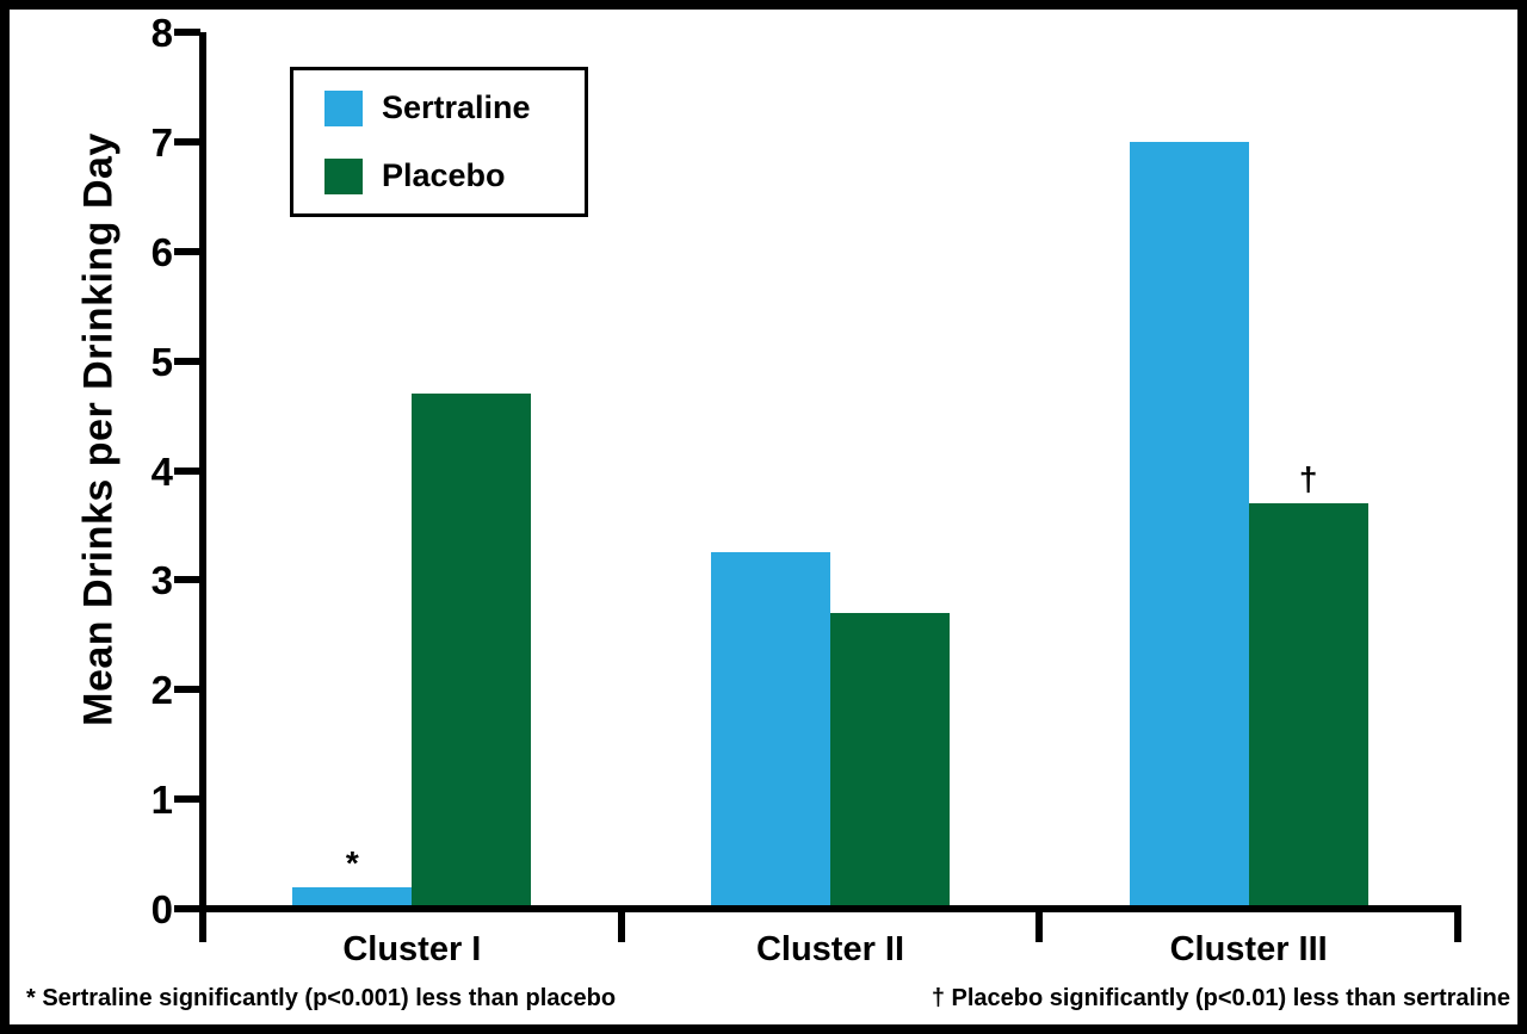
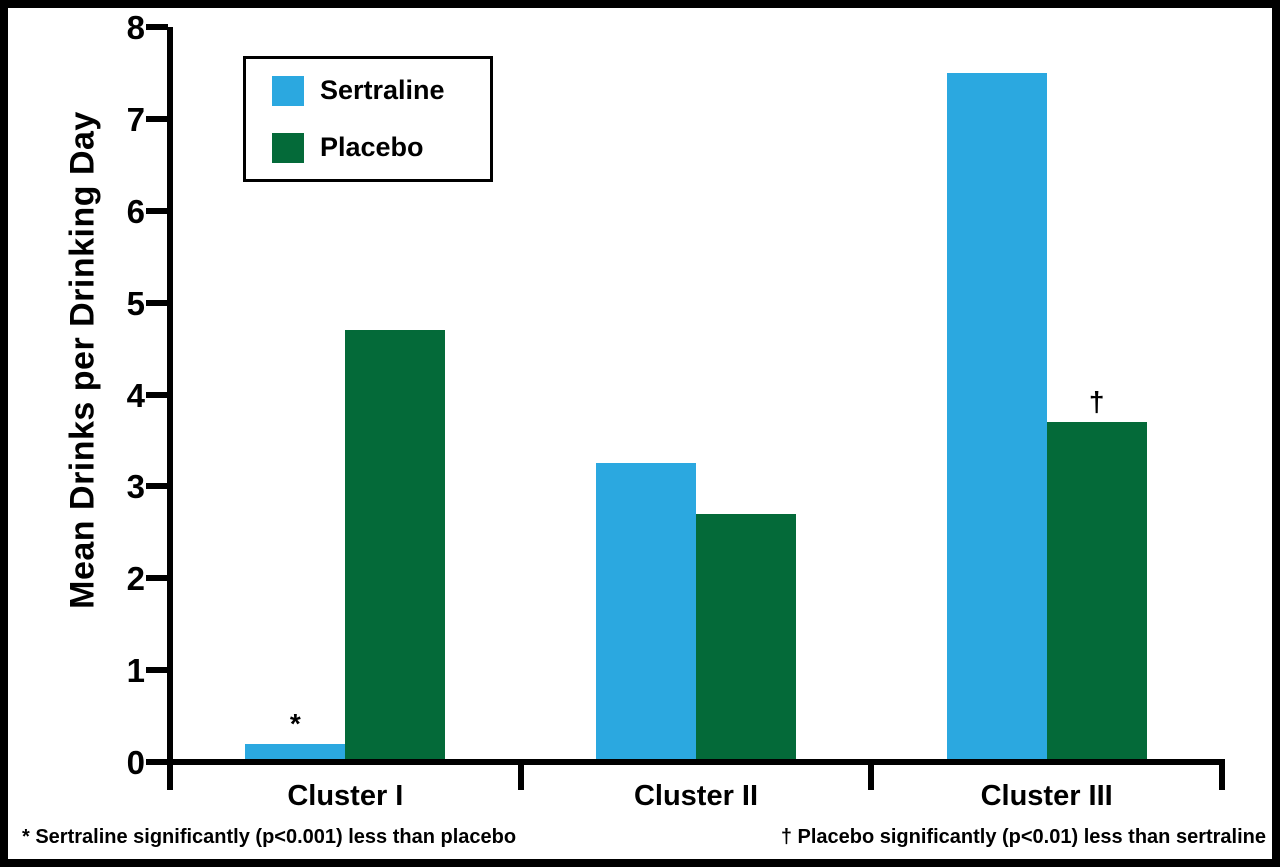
Sertraline/Cluster III: 7.0 -> 7.5
